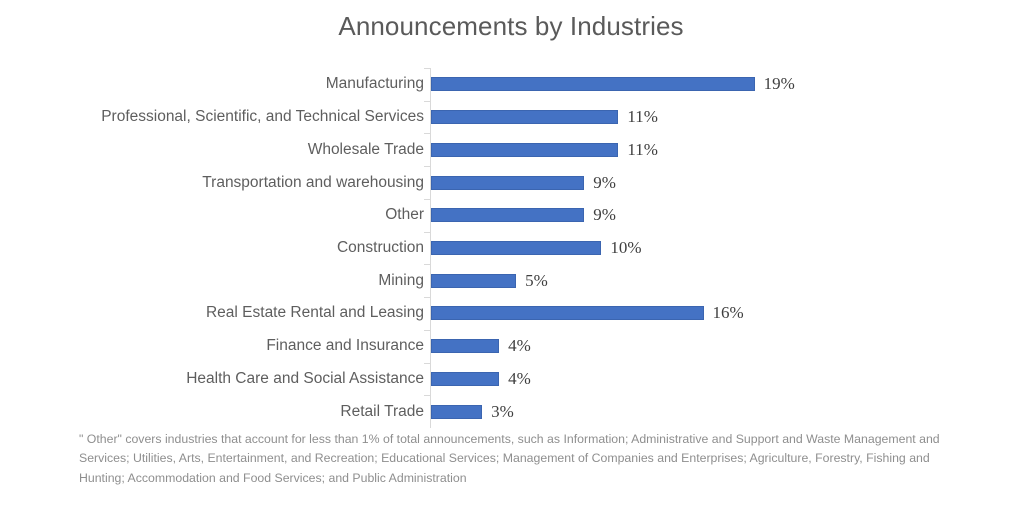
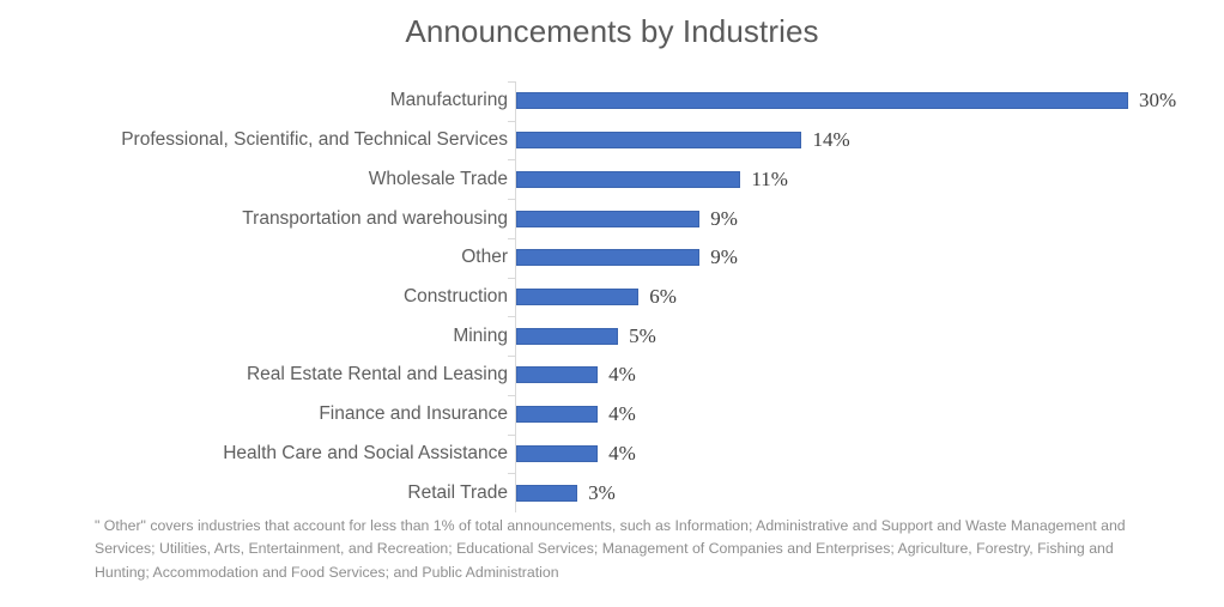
Manufacturing: 19% -> 30%
Professional, Scientific, and Technical Services: 11% -> 14%
Construction: 10% -> 6%
Real Estate Rental and Leasing: 16% -> 4%
